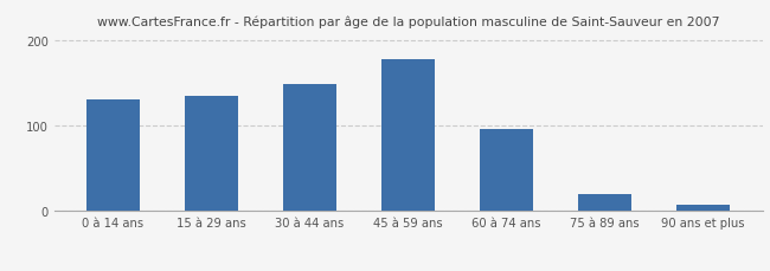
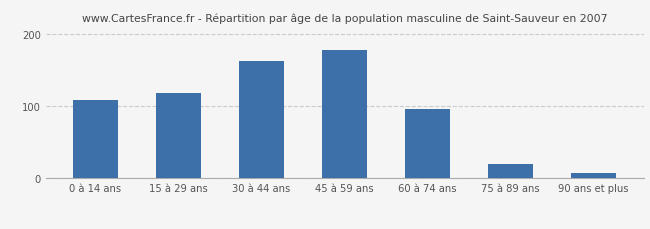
0 à 14 ans: 130 -> 108
15 à 29 ans: 135 -> 118
30 à 44 ans: 148 -> 162
